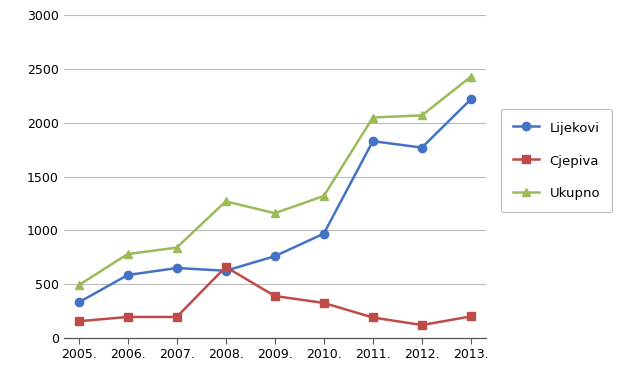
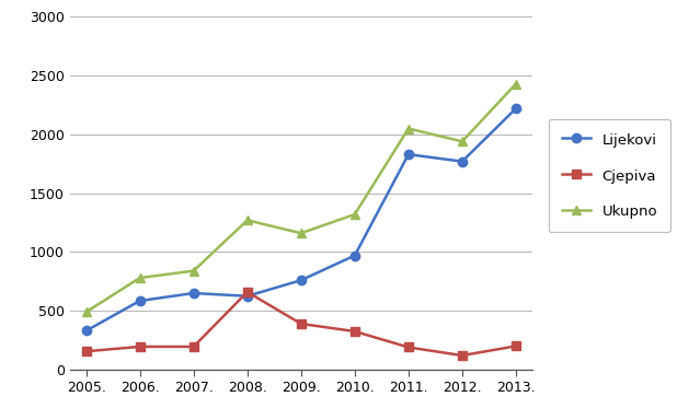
Ukupno/2012.: 2070 -> 1940
